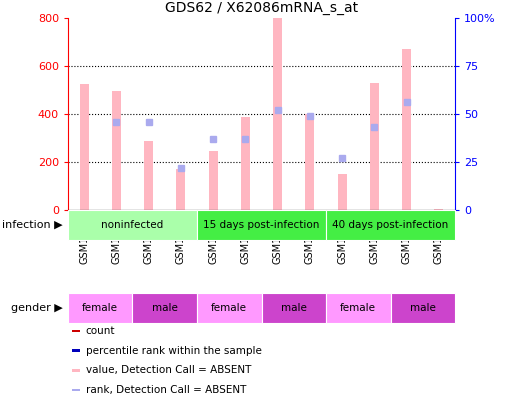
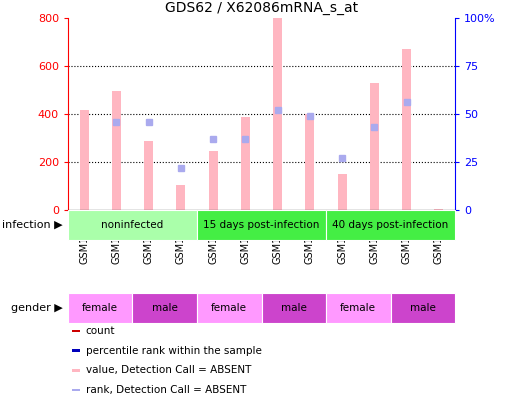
GSM1179: 525 -> 415
GSM1182: 170 -> 105
